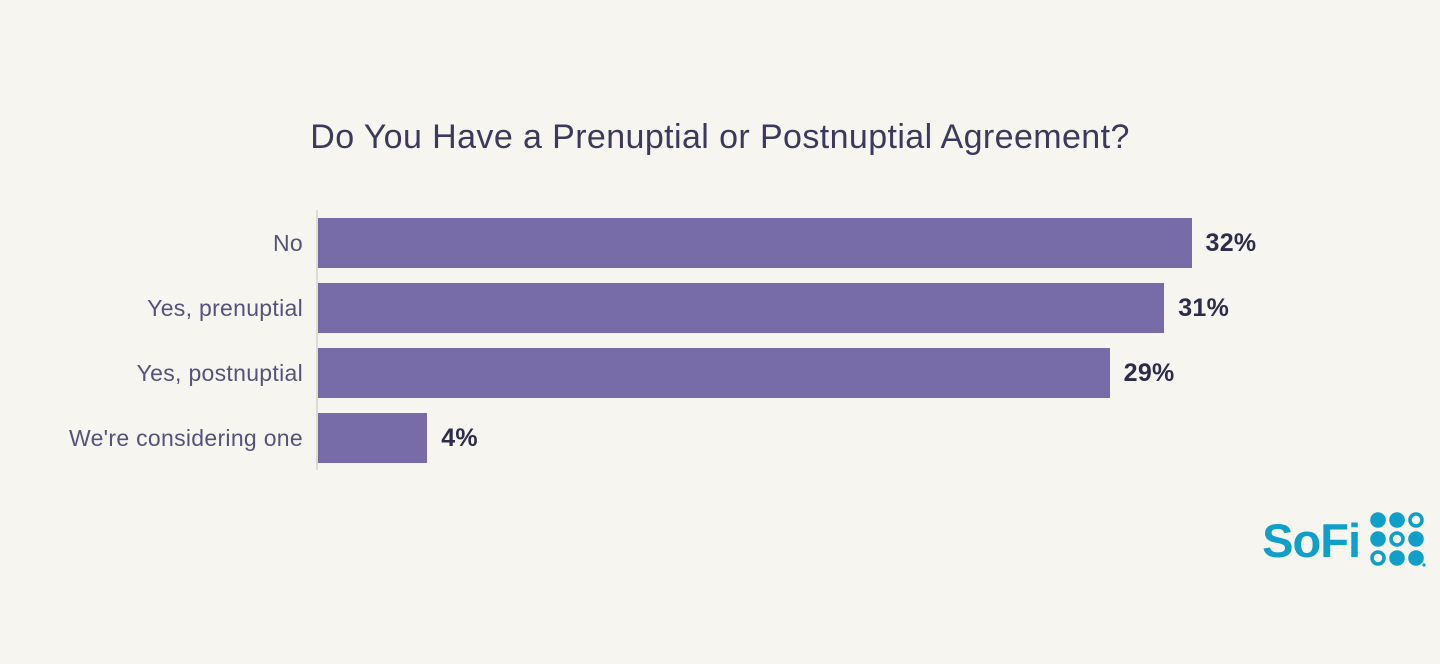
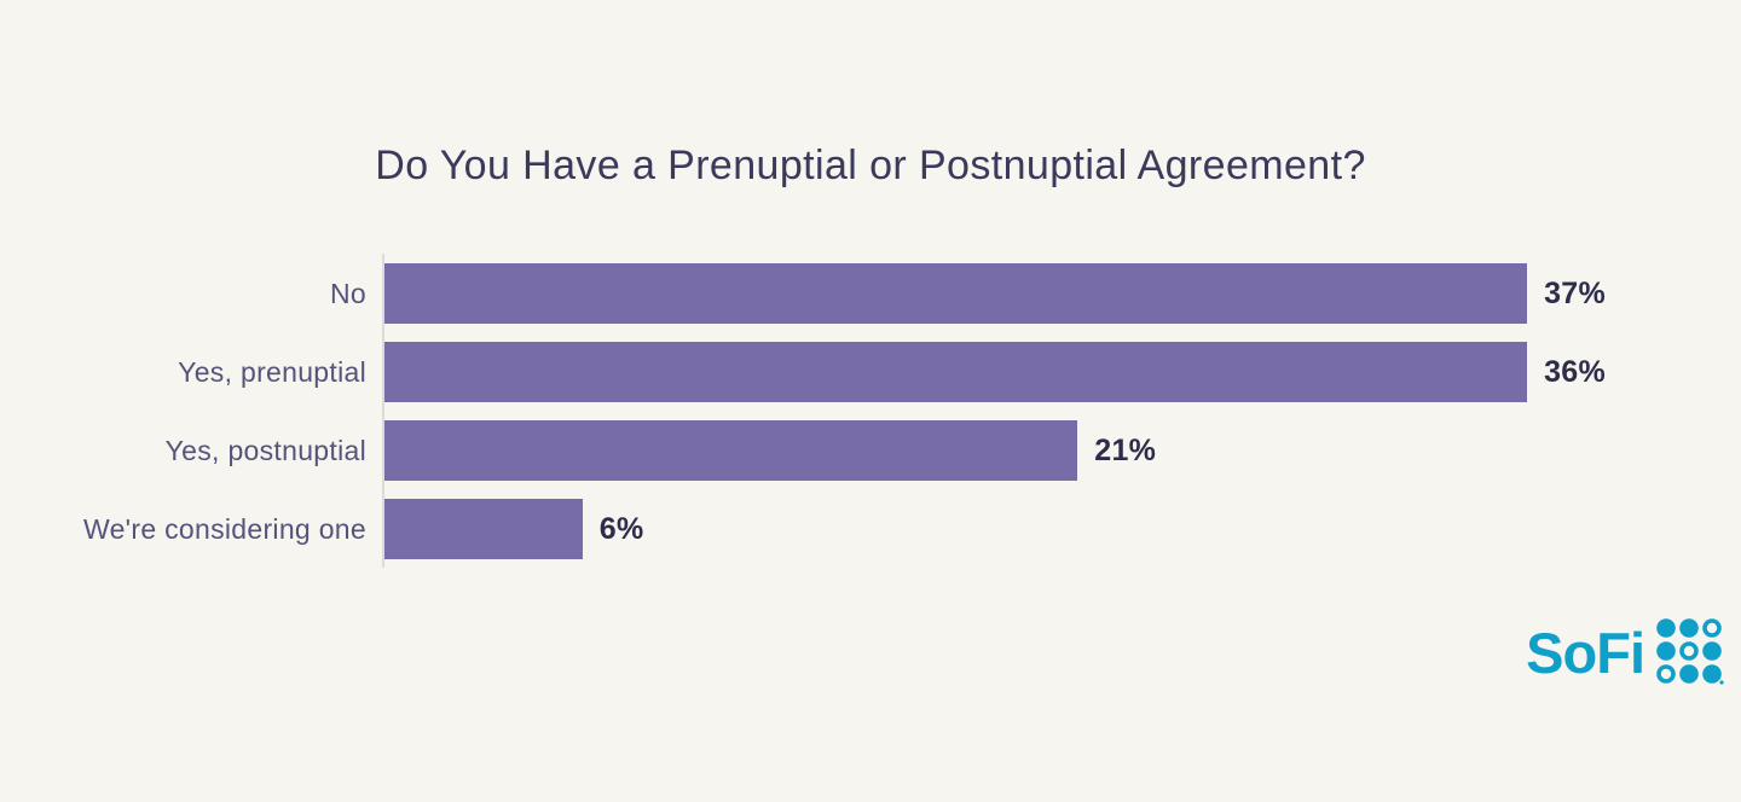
No: 32% -> 37%
Yes, prenuptial: 31% -> 36%
Yes, postnuptial: 29% -> 21%
We're considering one: 4% -> 6%
